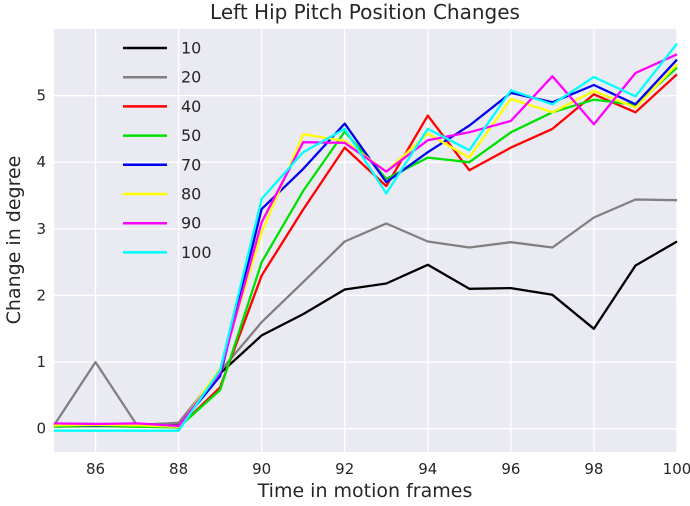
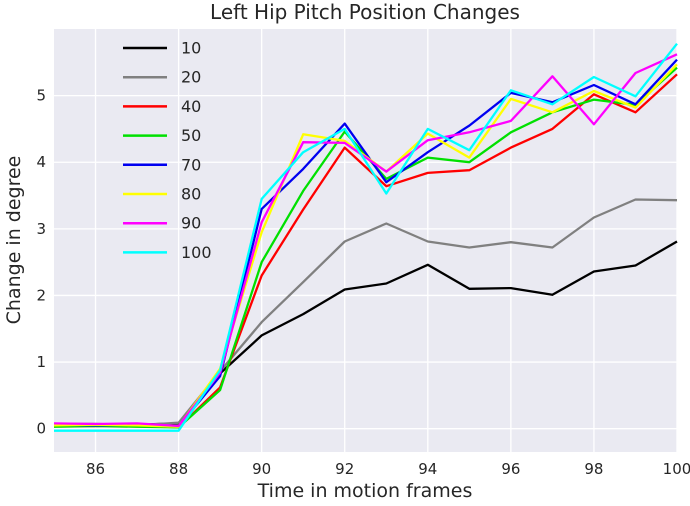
20/86: 1.0 -> 0.1
40/94: 4.7 -> 3.8
10/98: 1.5 -> 2.4
